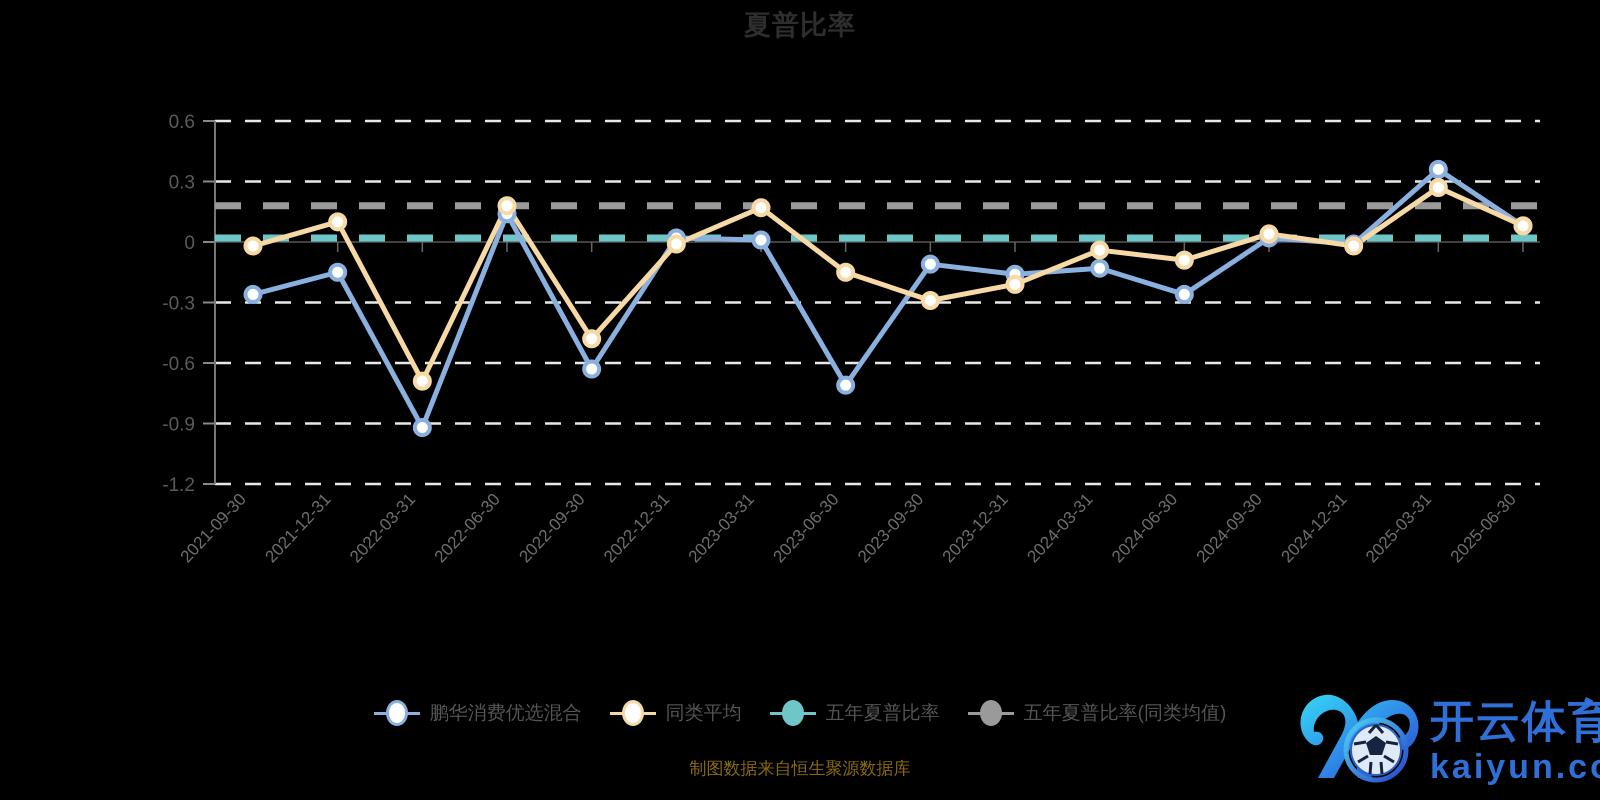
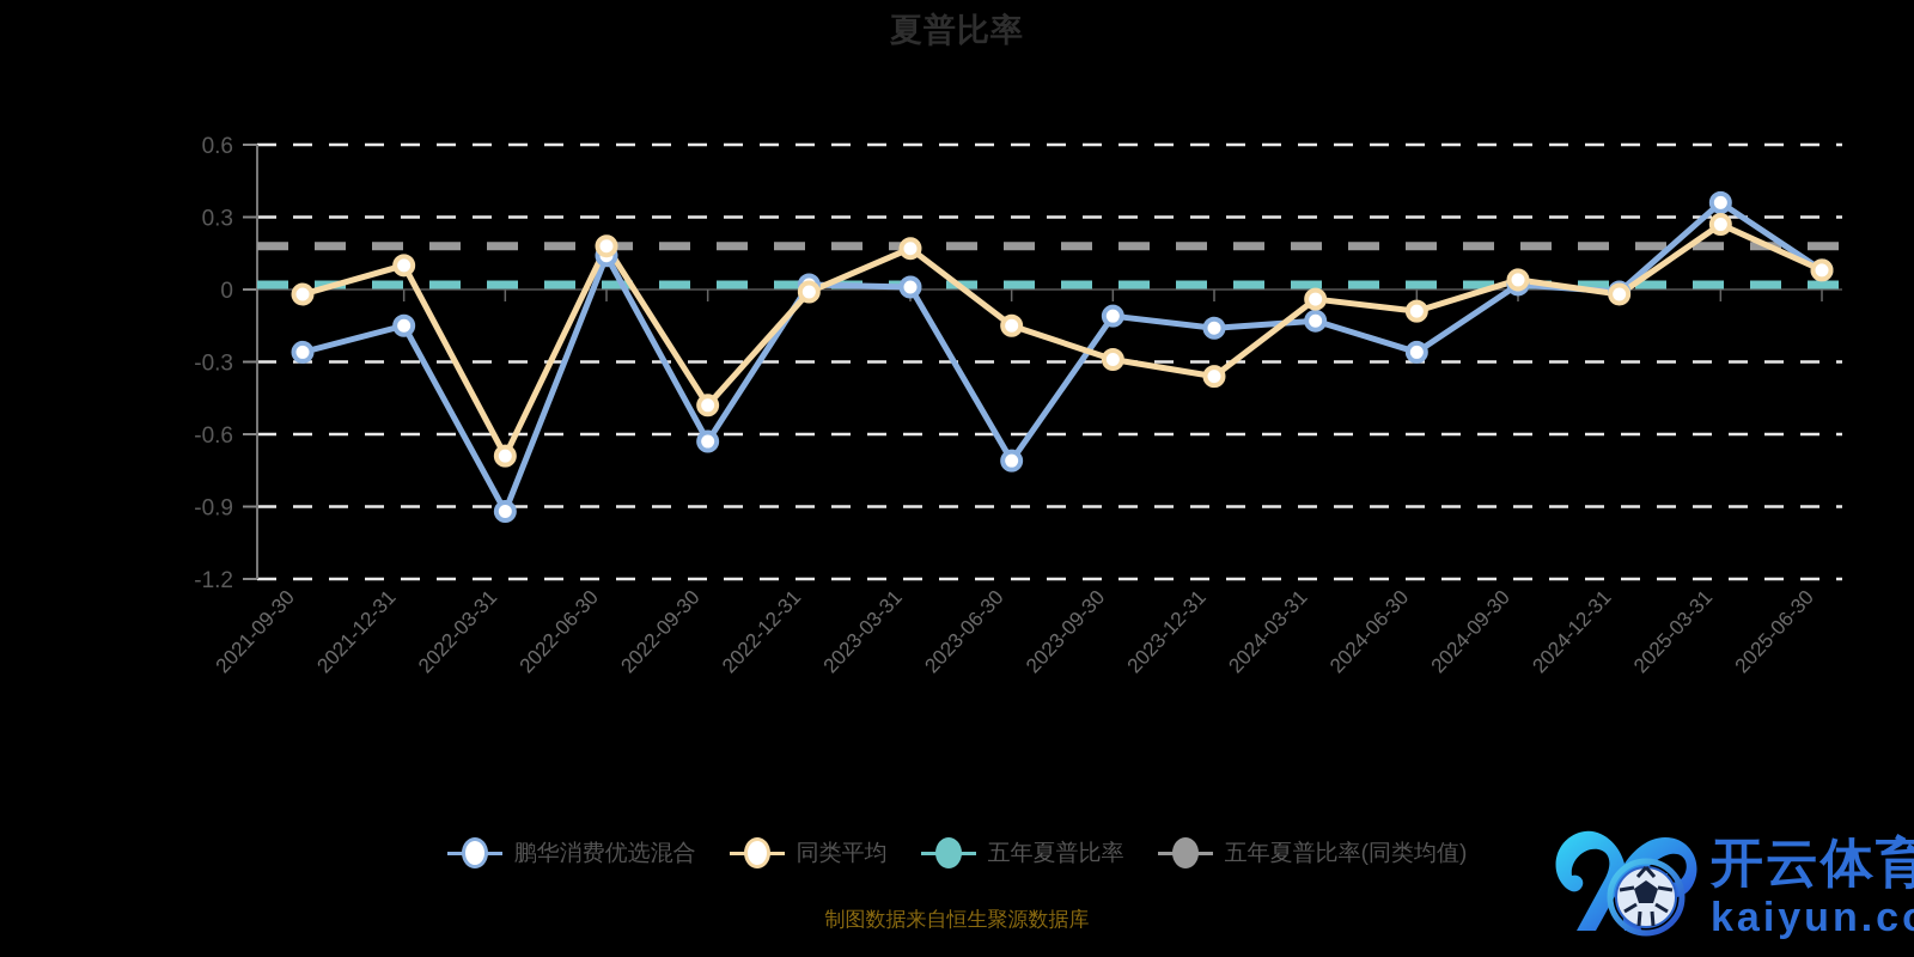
同类平均/2023-12-31: -0.21 -> -0.36
